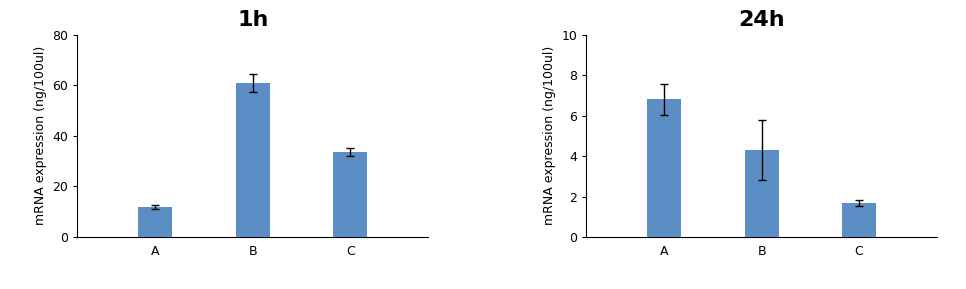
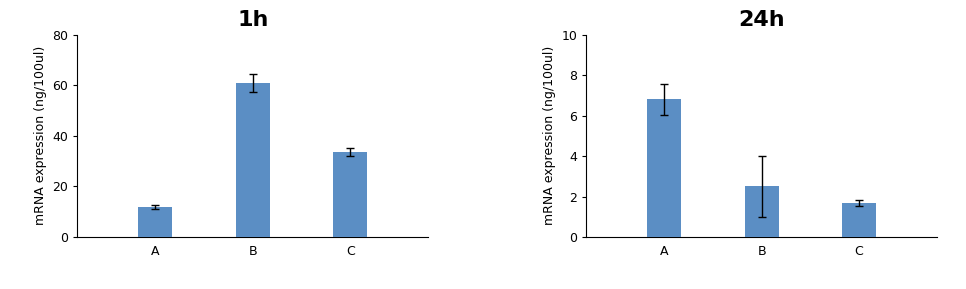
24h/B: 4.3 -> 2.5
